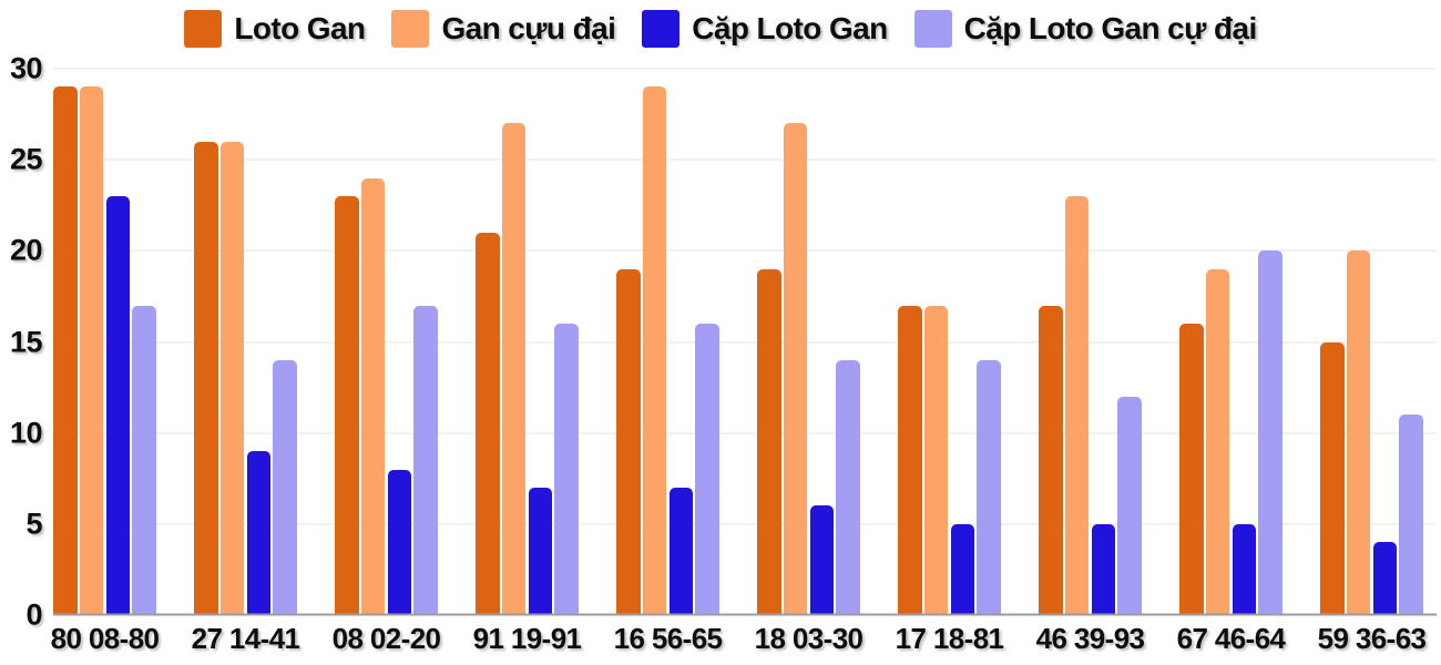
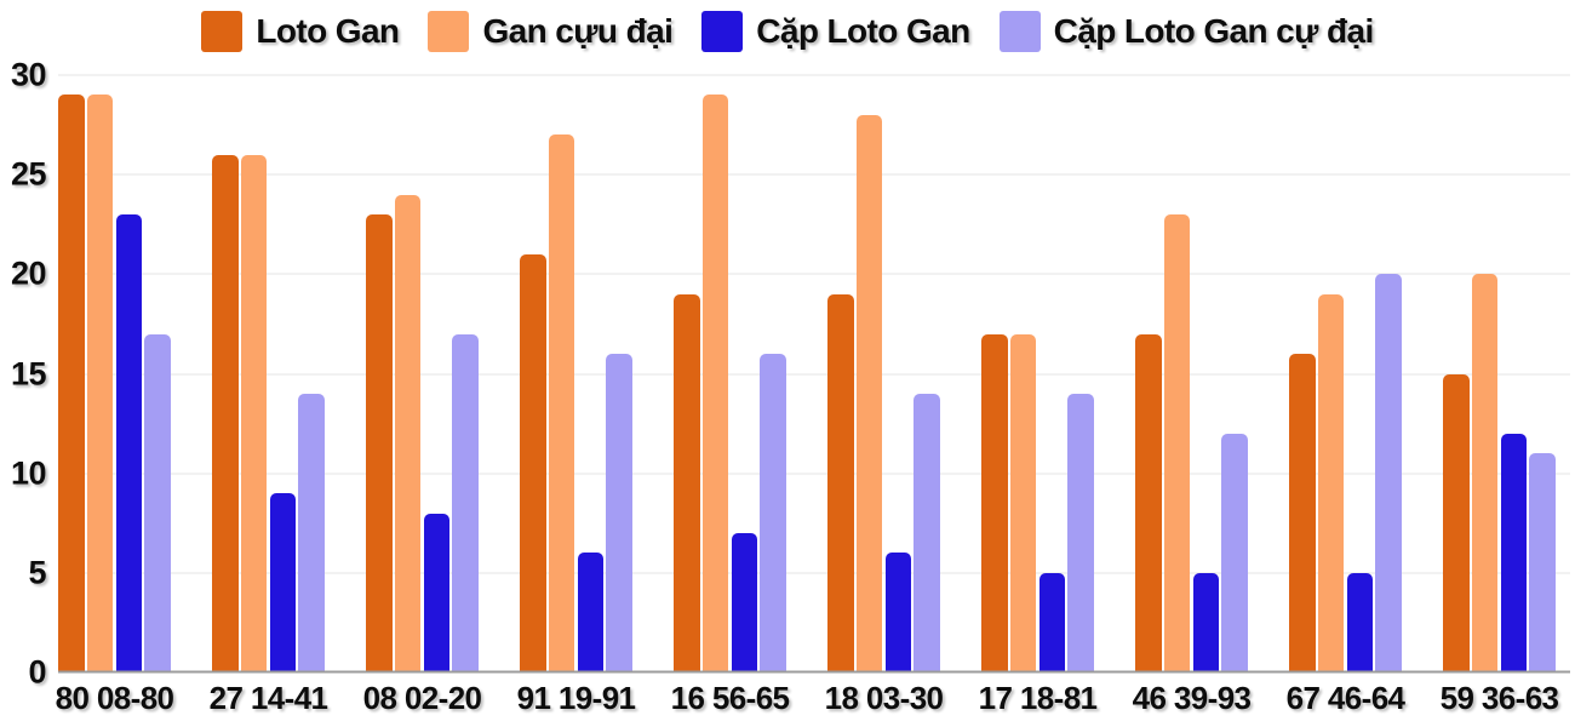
Cặp Loto Gan/91 19-91: 7 -> 6
Gan cựu đại/18 03-30: 27 -> 28
Cặp Loto Gan/59 36-63: 4 -> 12
